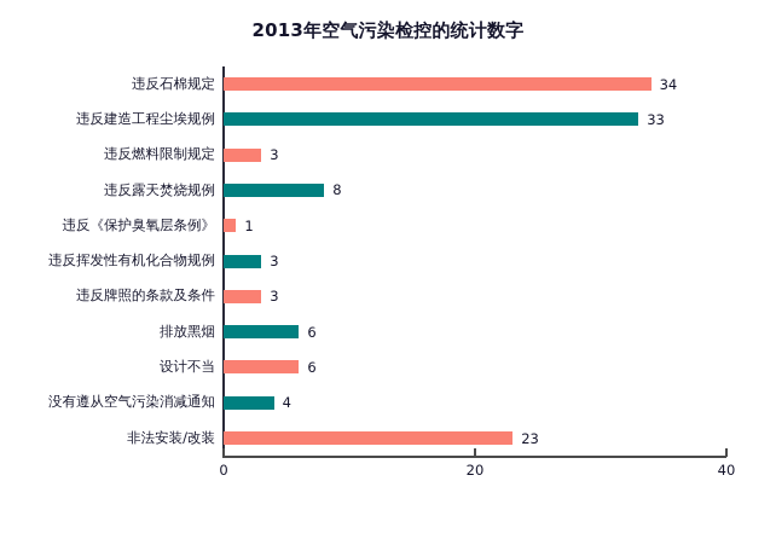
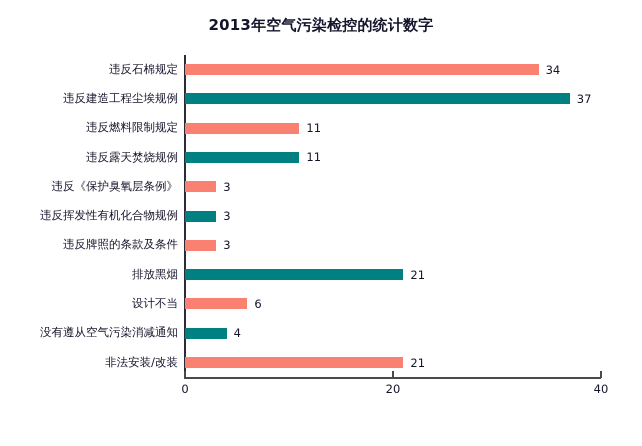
违反建造工程尘埃规例: 33 -> 37
违反燃料限制规定: 3 -> 11
违反露天焚烧规例: 8 -> 11
违反《保护臭氧层条例》: 1 -> 3
排放黑烟: 6 -> 21
非法安装/改装: 23 -> 21
